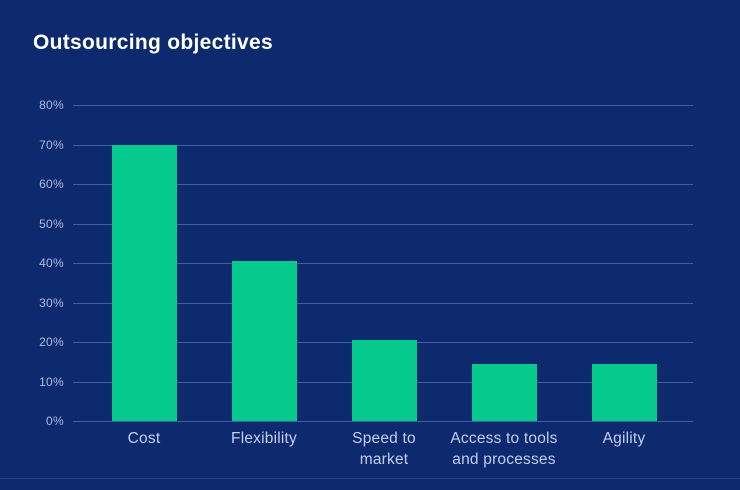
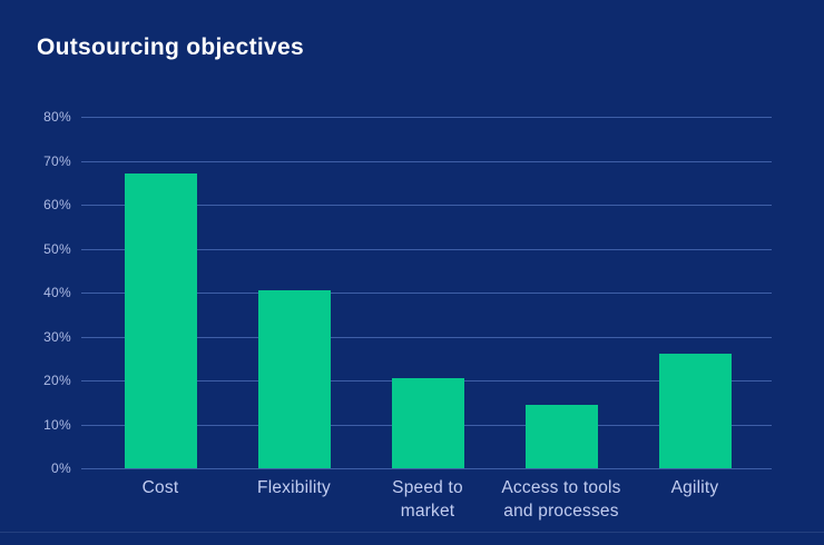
Cost: 70% -> 67%
Agility: 14% -> 26%
